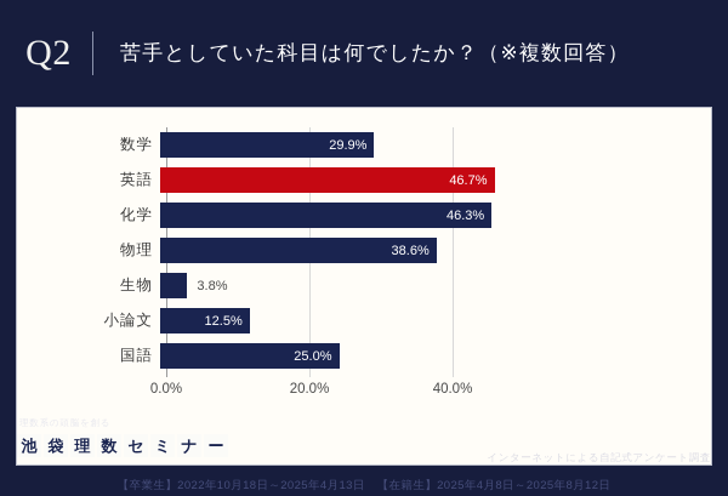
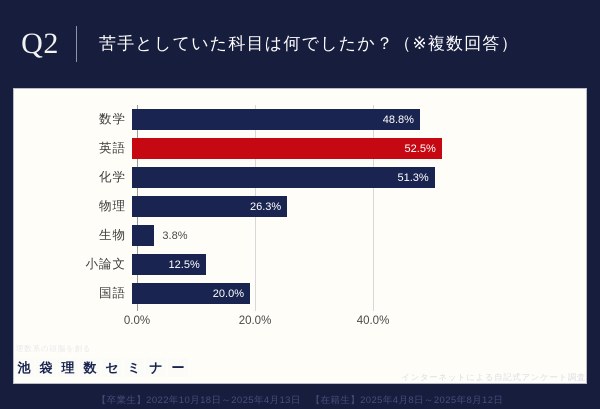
数学: 29.9% -> 48.8%
英語: 46.7% -> 52.5%
化学: 46.3% -> 51.3%
物理: 38.6% -> 26.3%
国語: 25.0% -> 20.0%
